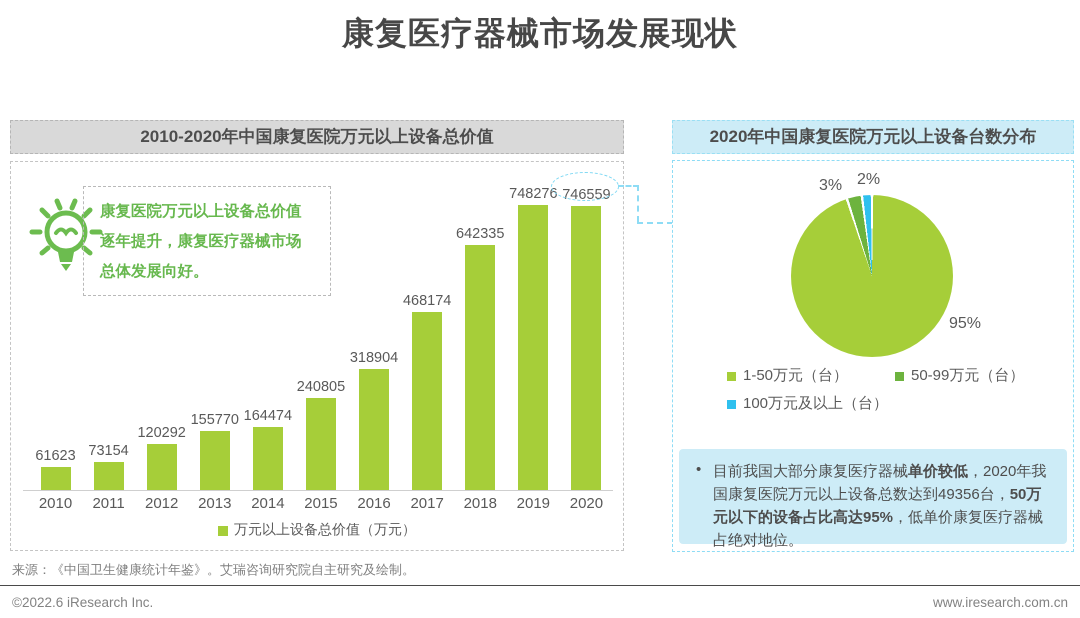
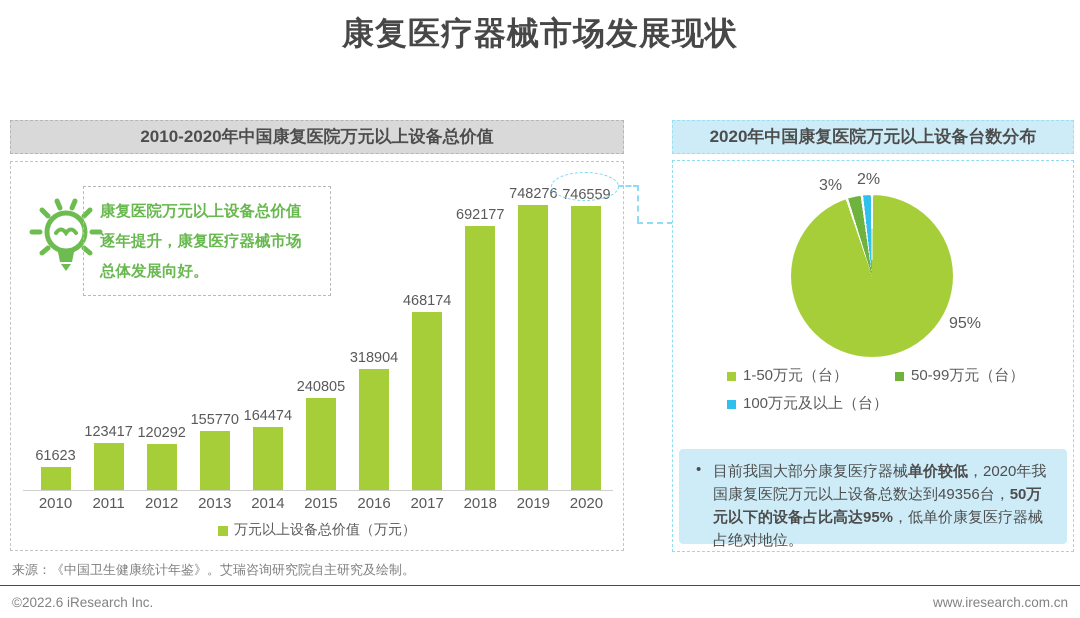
2010-2020年中国康复医院万元以上设备总价值/2011: 73154 -> 123417
2010-2020年中国康复医院万元以上设备总价值/2018: 642335 -> 692177
